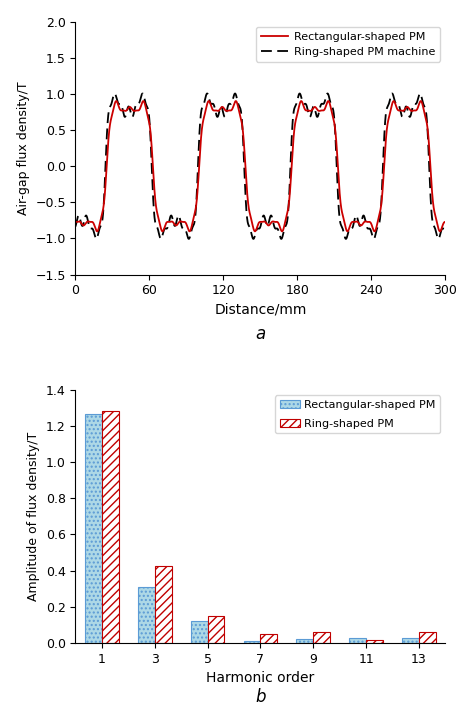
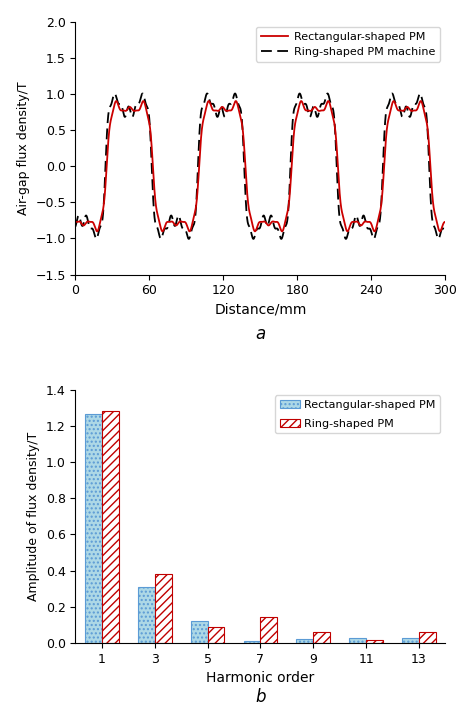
Ring-shaped PM/3: 0.42 -> 0.38
Ring-shaped PM/5: 0.15 -> 0.09
Ring-shaped PM/7: 0.05 -> 0.14
